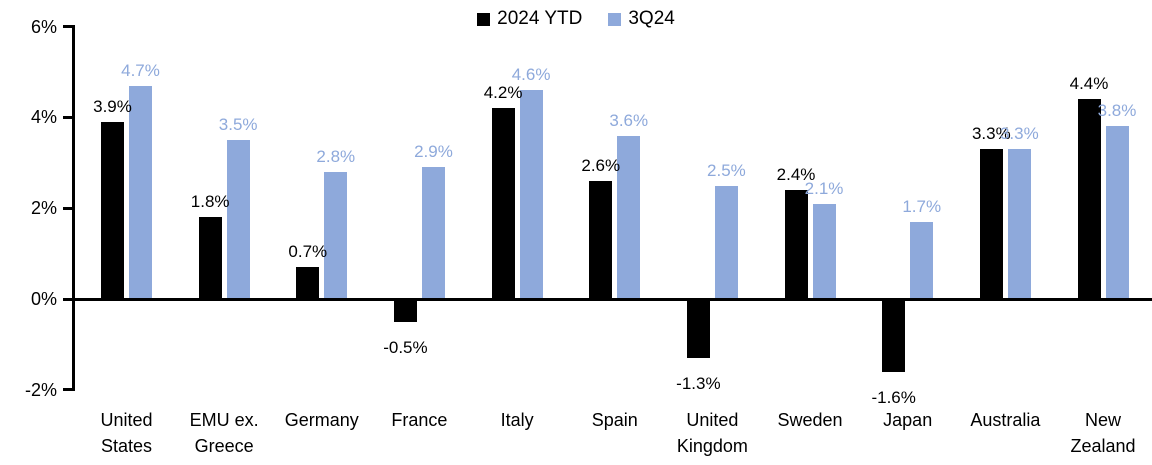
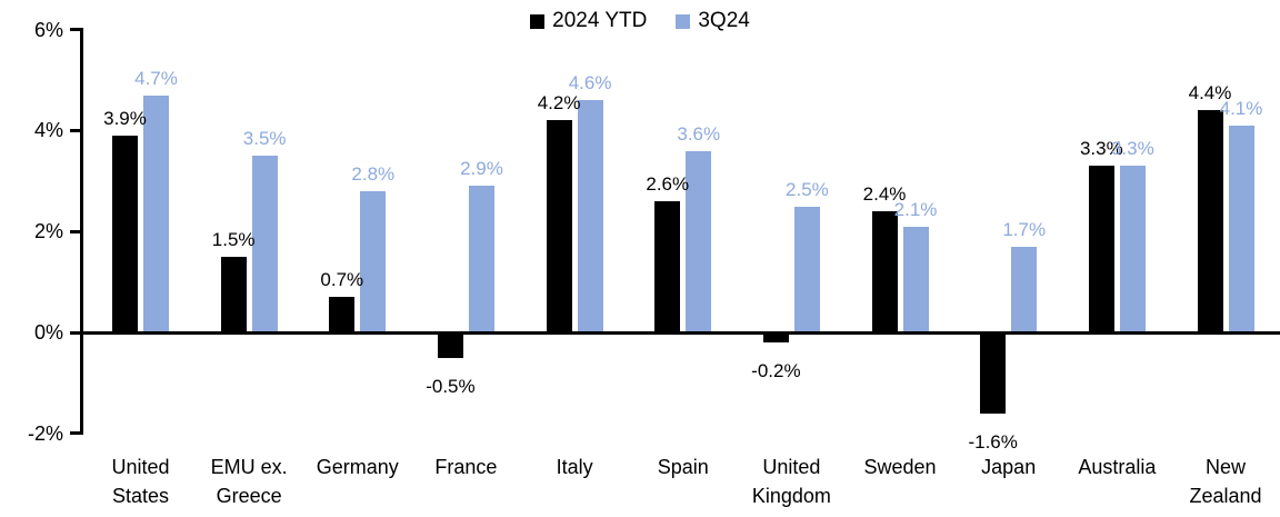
2024 YTD/EMU ex. Greece: 1.8% -> 1.5%
2024 YTD/United Kingdom: -1.3% -> -0.2%
3Q24/New Zealand: 3.8% -> 4.1%
